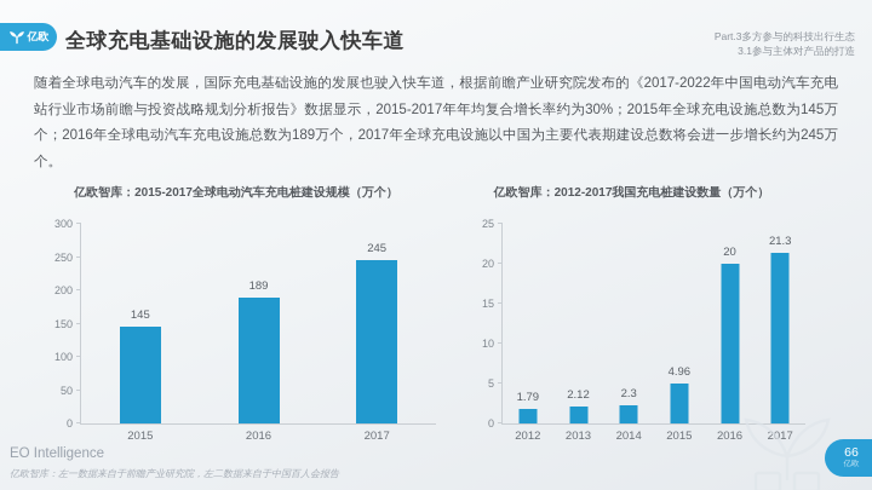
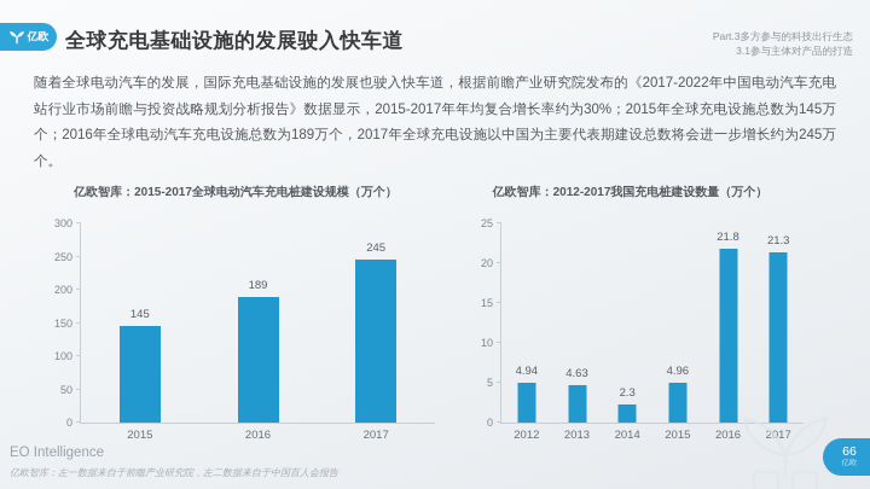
亿欧智库：2012-2017我国充电桩建设数量（万个）/2012: 1.79 -> 4.94
亿欧智库：2012-2017我国充电桩建设数量（万个）/2013: 2.12 -> 4.63
亿欧智库：2012-2017我国充电桩建设数量（万个）/2016: 20 -> 21.8
